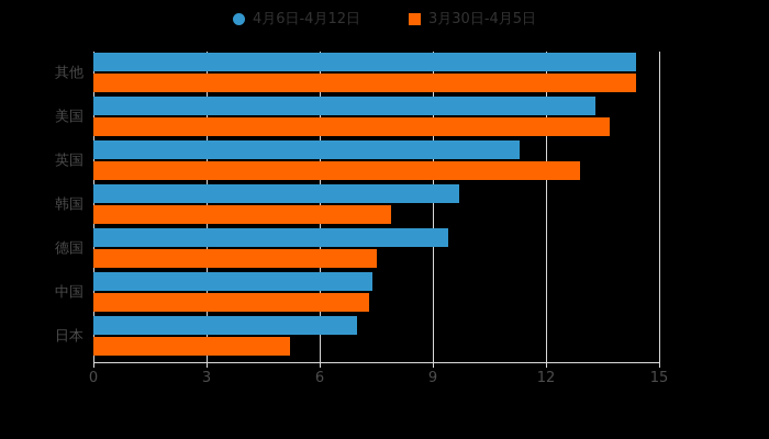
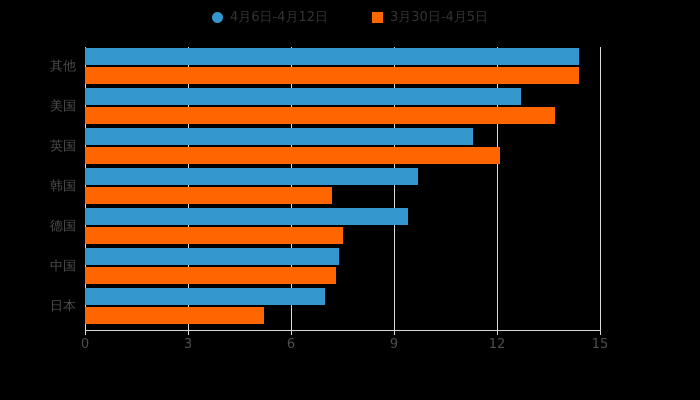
4月6日-4月12日/美国: 13.3 -> 12.7
3月30日-4月5日/英国: 12.9 -> 12.1
3月30日-4月5日/韩国: 7.9 -> 7.2
